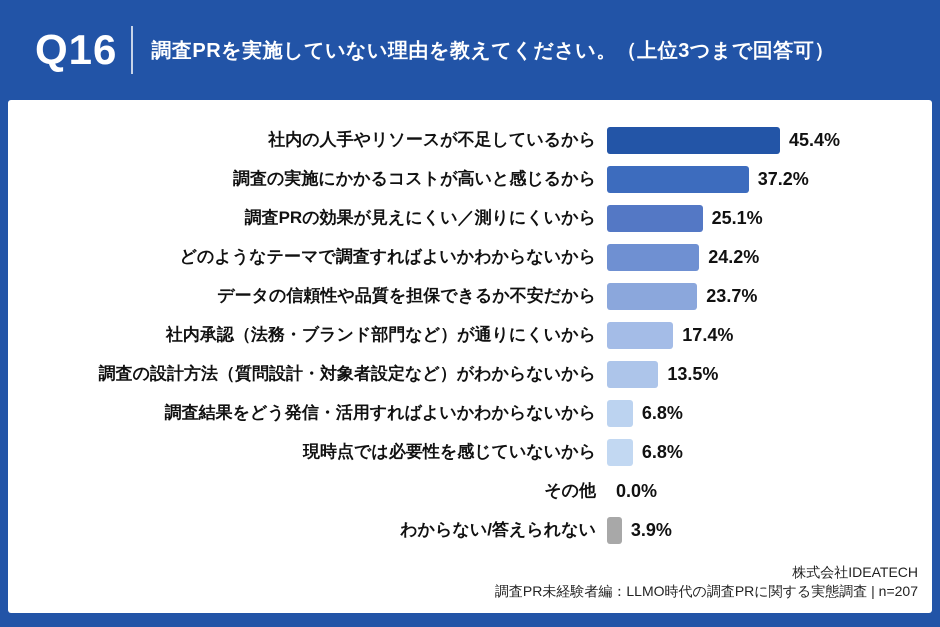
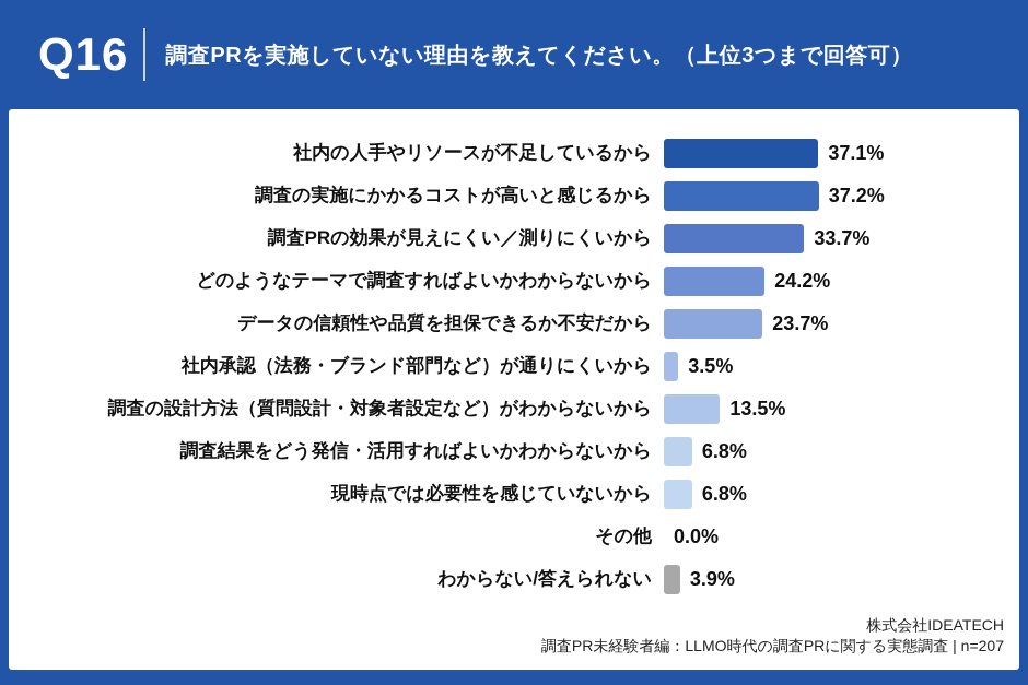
社内の人手やリソースが不足しているから: 45.4% -> 37.1%
調査PRの効果が見えにくい／測りにくいから: 25.1% -> 33.7%
社内承認（法務・ブランド部門など）が通りにくいから: 17.4% -> 3.5%
